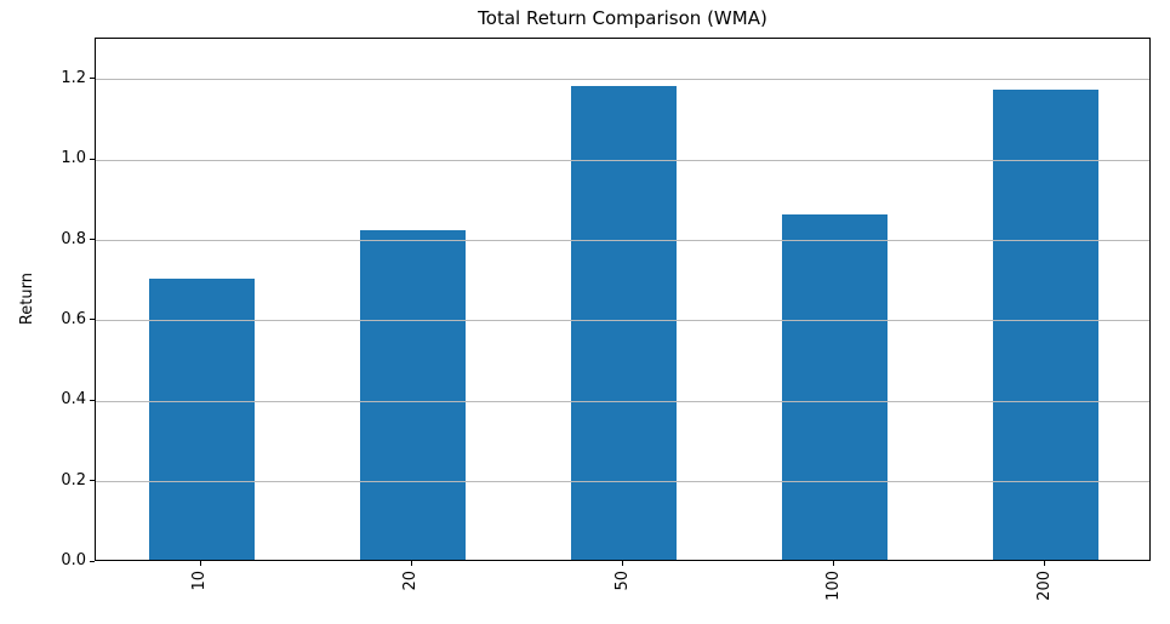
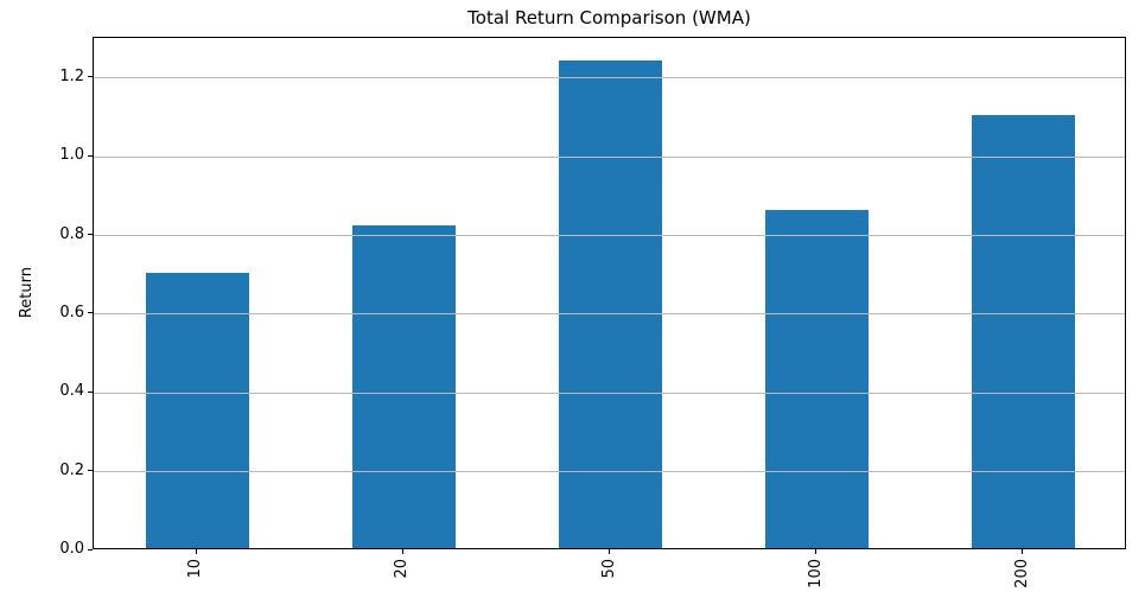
50: 1.18 -> 1.24
200: 1.17 -> 1.10
